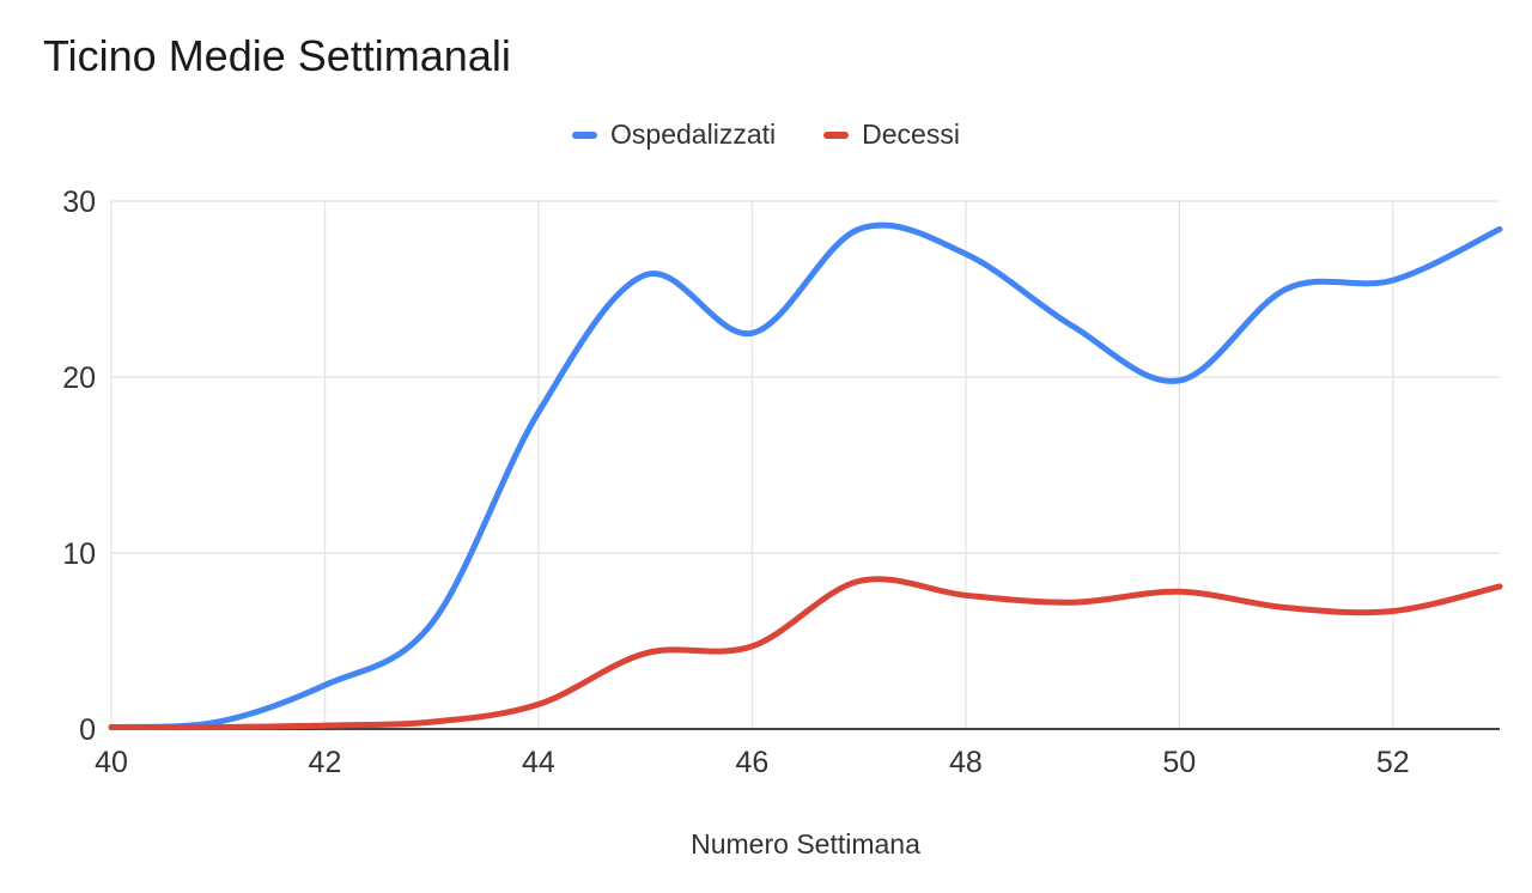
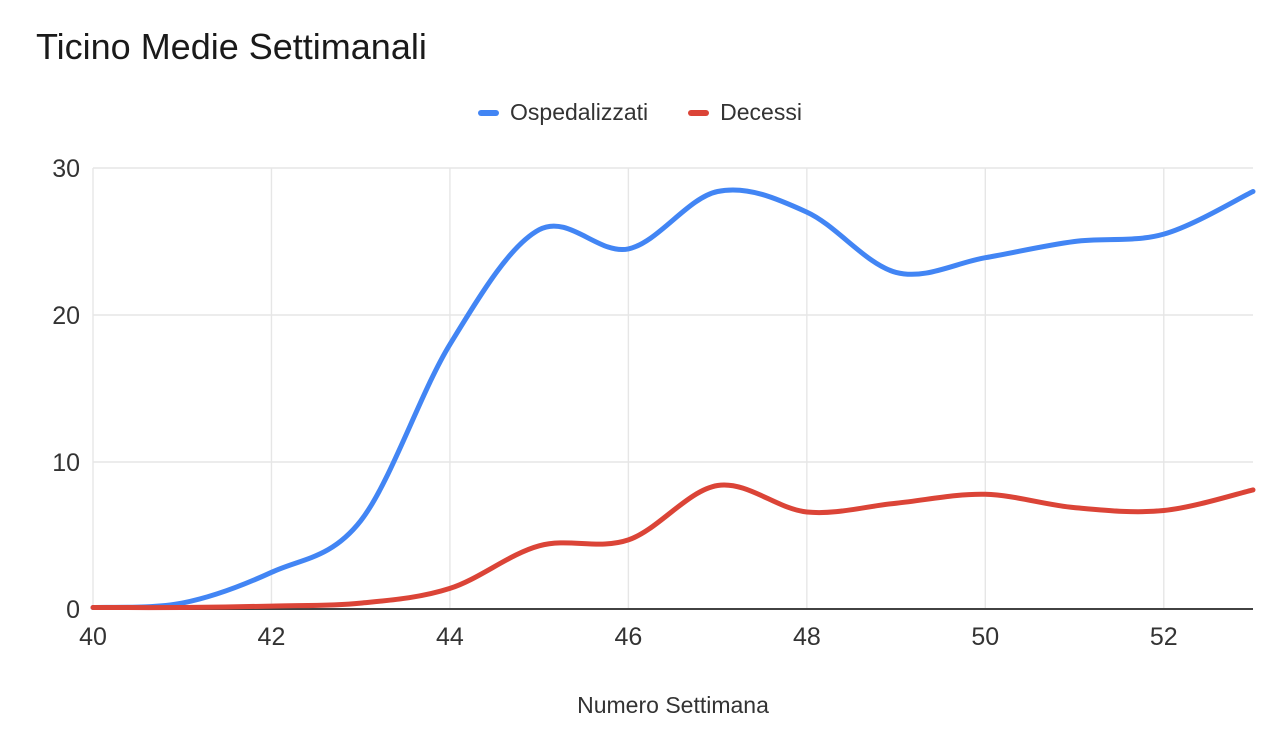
Ospedalizzati/46: 22.5 -> 24.5
Decessi/48: 7.6 -> 6.6
Ospedalizzati/50: 19.8 -> 23.9
